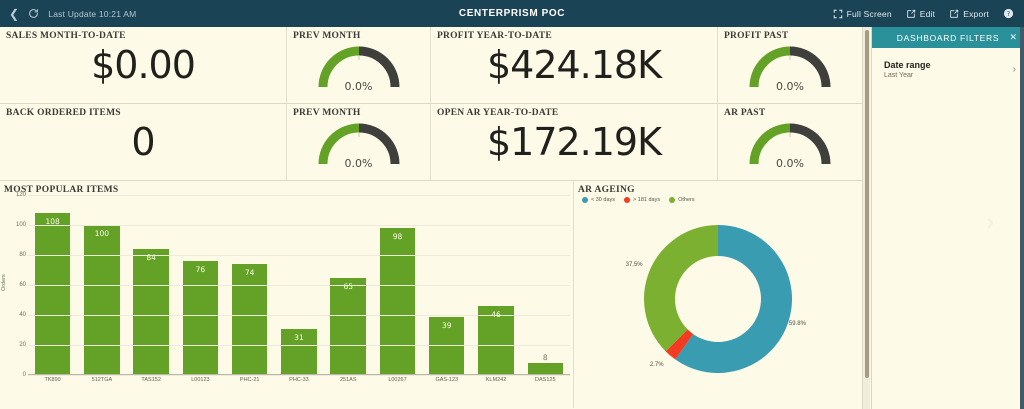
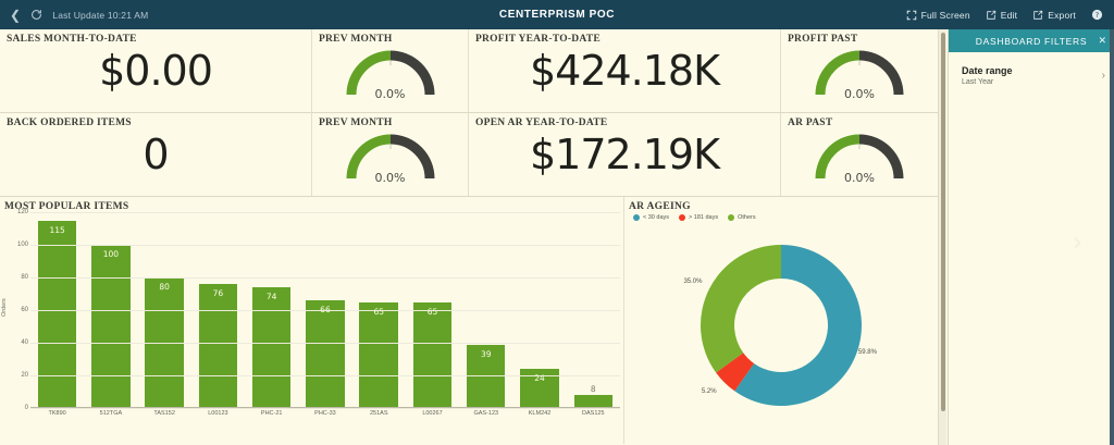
MOST POPULAR ITEMS/TK890: 108 -> 115
MOST POPULAR ITEMS/TAS152: 84 -> 80
MOST POPULAR ITEMS/PHC-33: 31 -> 66
MOST POPULAR ITEMS/L00267: 98 -> 65
MOST POPULAR ITEMS/KLM242: 46 -> 24
AR AGEING/> 181 days: 2.7% -> 5.2%
AR AGEING/Others: 37.5% -> 35.0%
